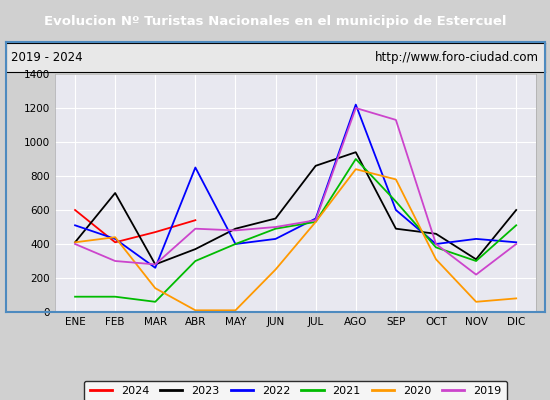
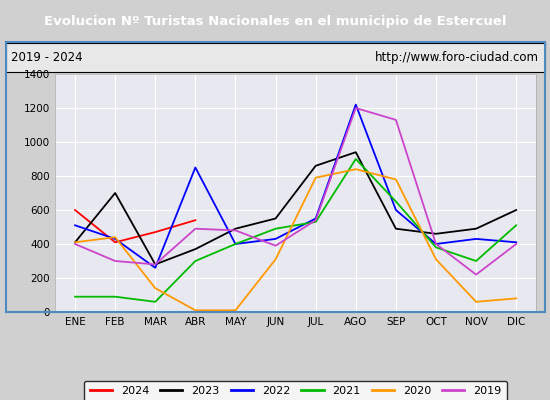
2020/JUN: 250 -> 310
2019/JUN: 500 -> 390
2020/JUL: 530 -> 790
2023/NOV: 310 -> 490
